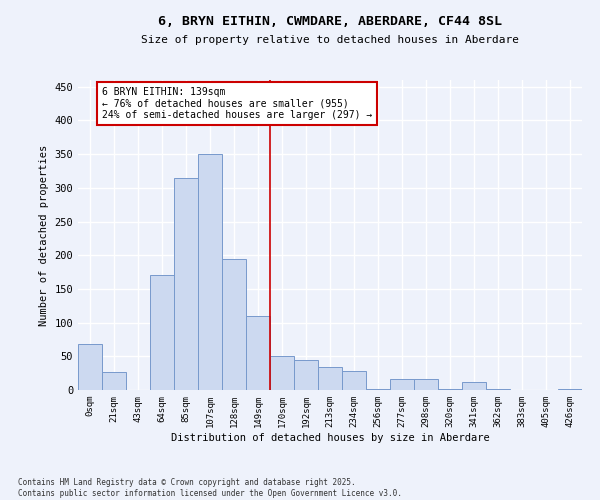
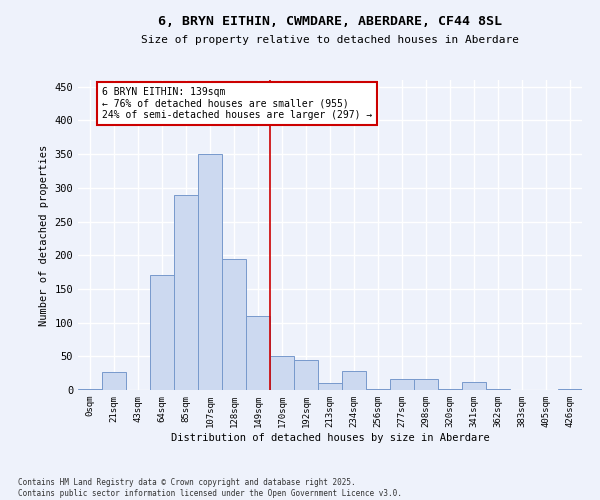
0sqm: 68 -> 2
85sqm: 314 -> 290
213sqm: 34 -> 10
